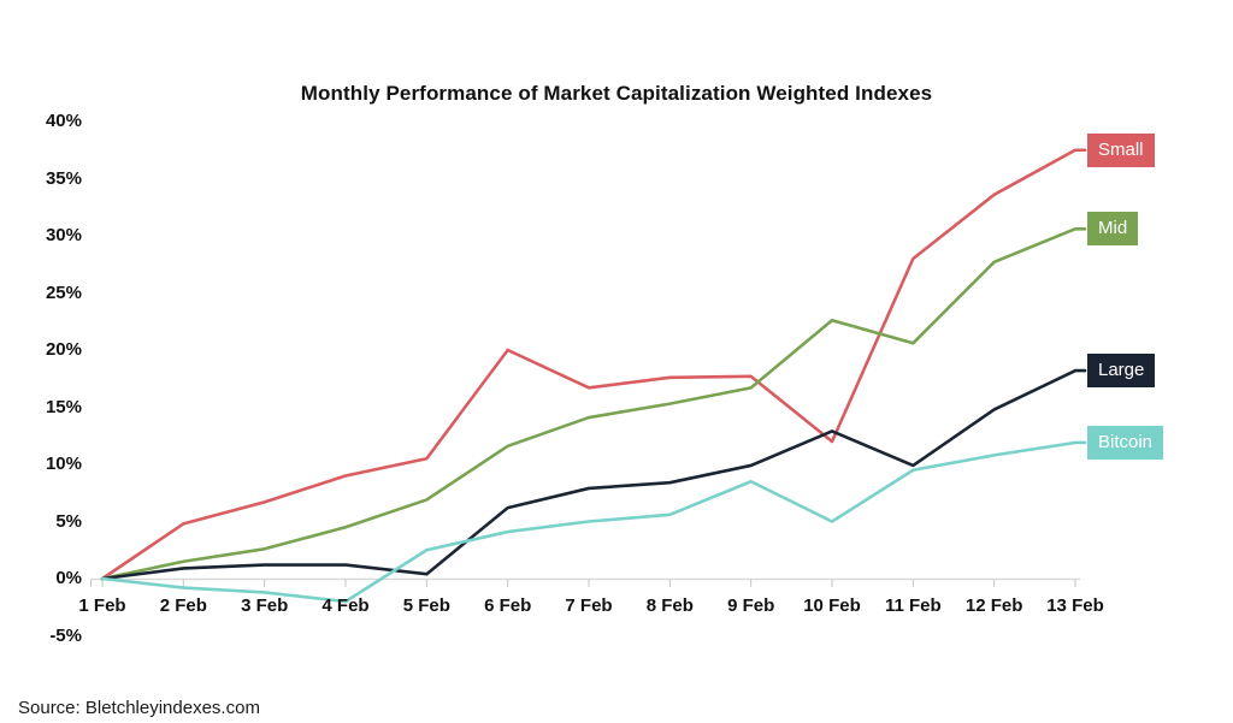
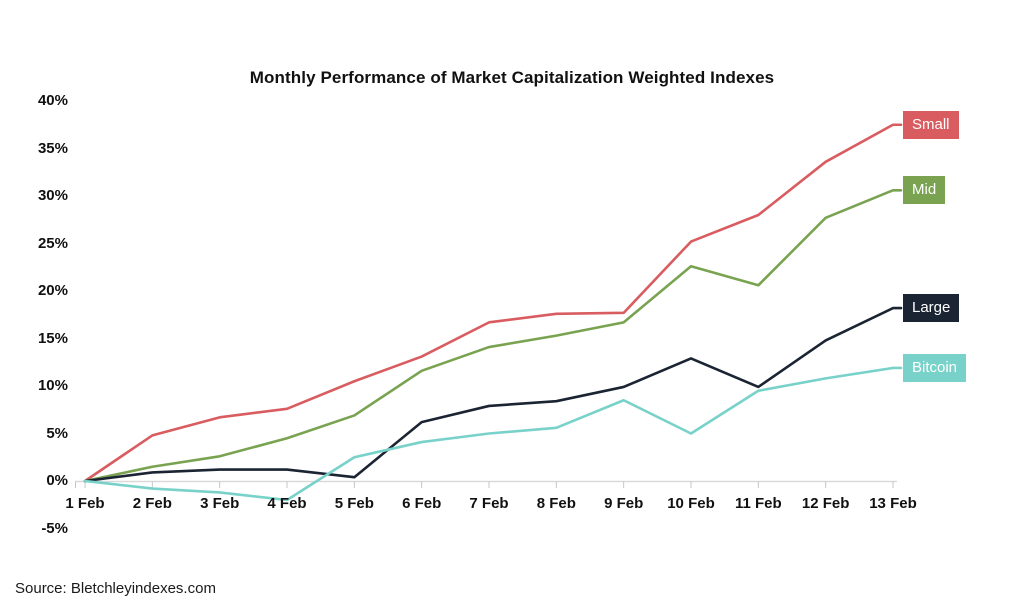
Small/4 Feb: 9% -> 8%
Small/6 Feb: 20% -> 13%
Small/10 Feb: 12% -> 25%
